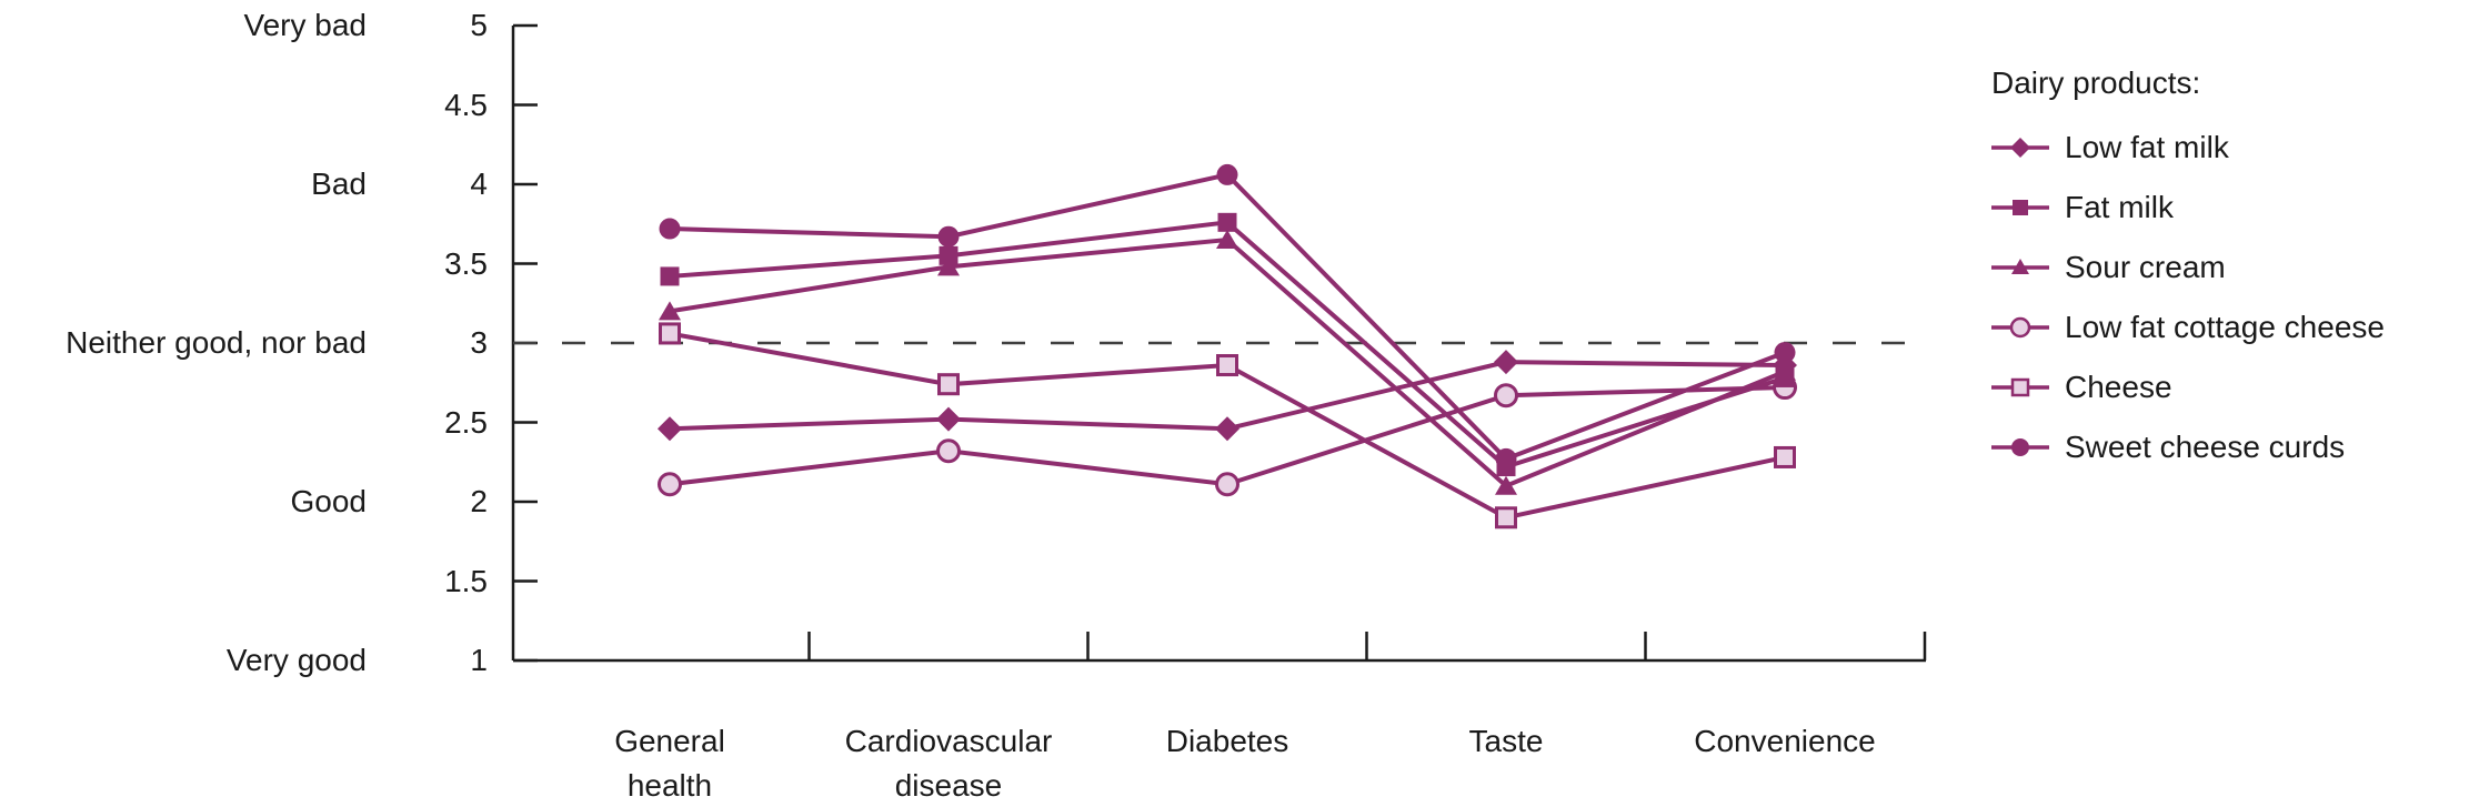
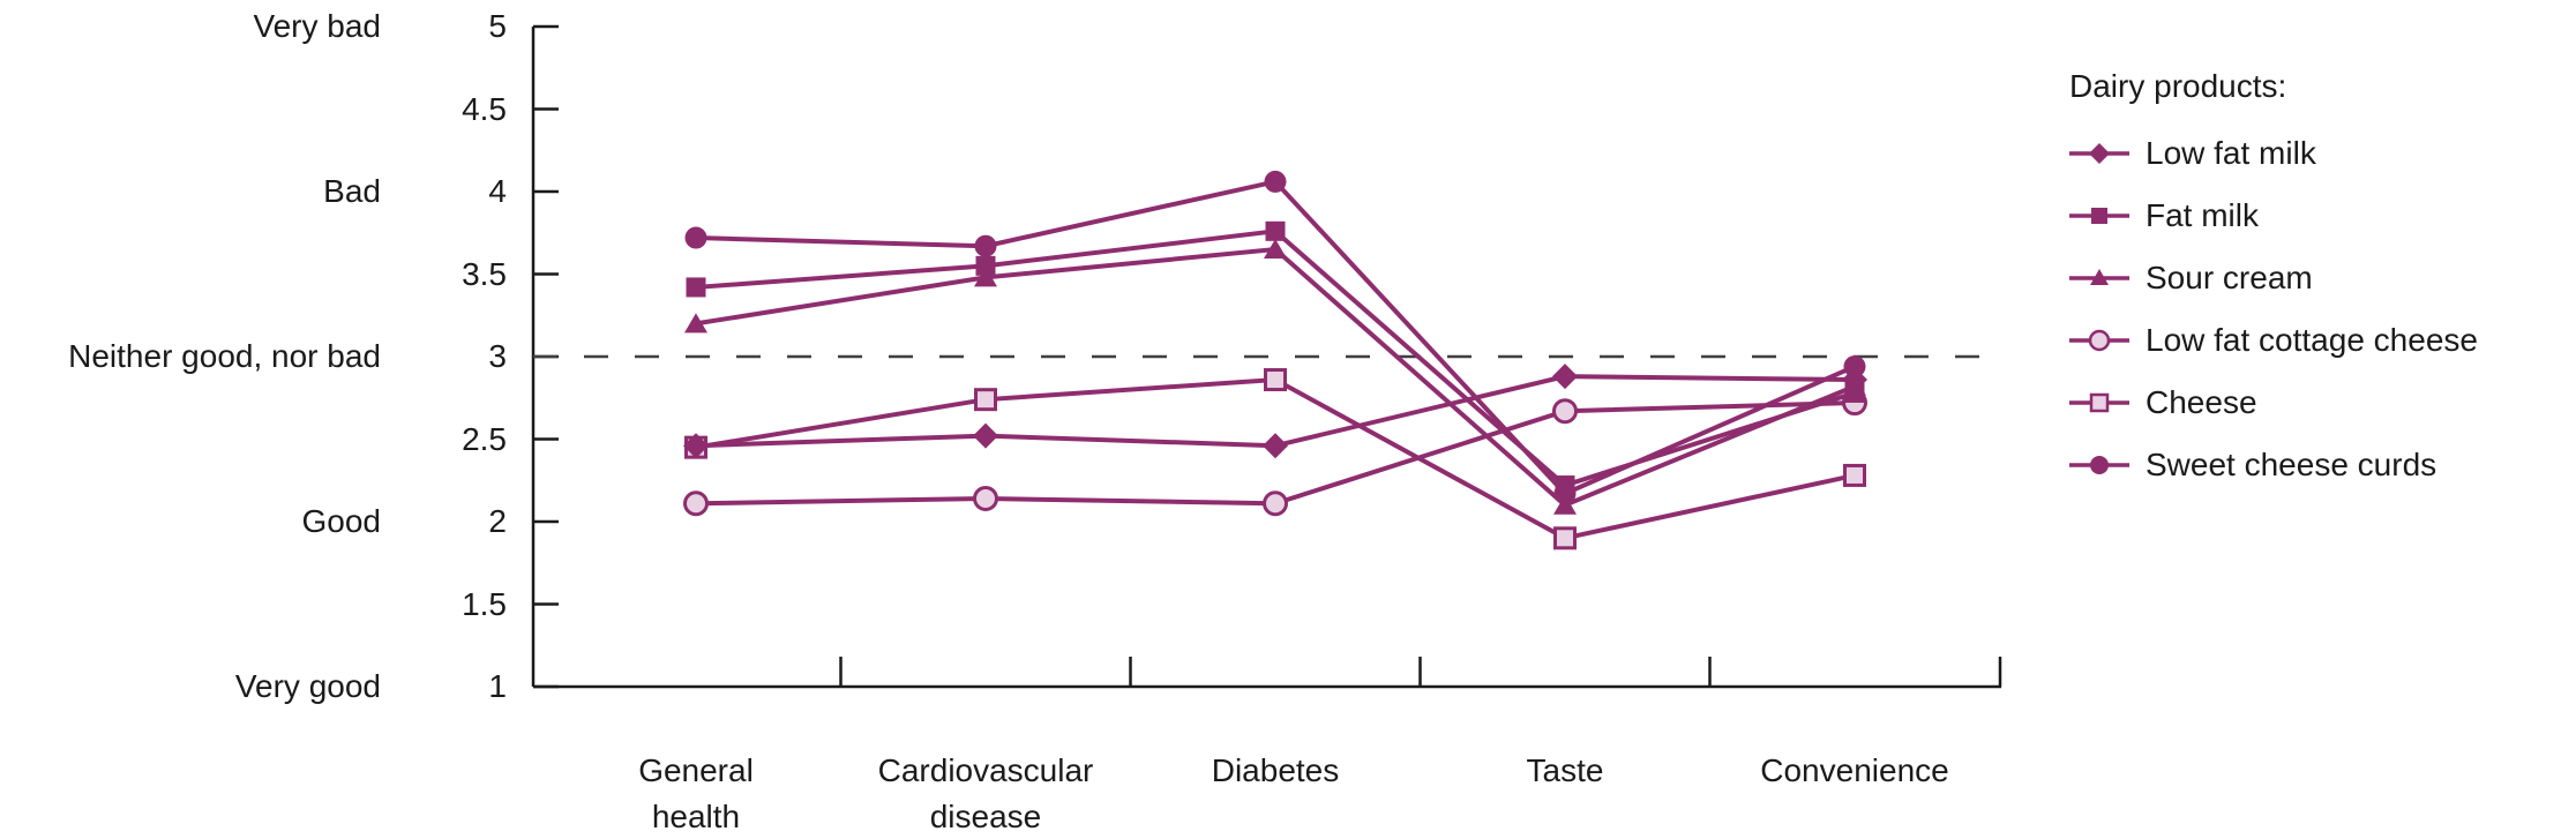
Cheese/General health: 3.06 -> 2.45
Low fat cottage cheese/Cardiovascular disease: 2.32 -> 2.14
Sweet cheese curds/Taste: 2.27 -> 2.17
